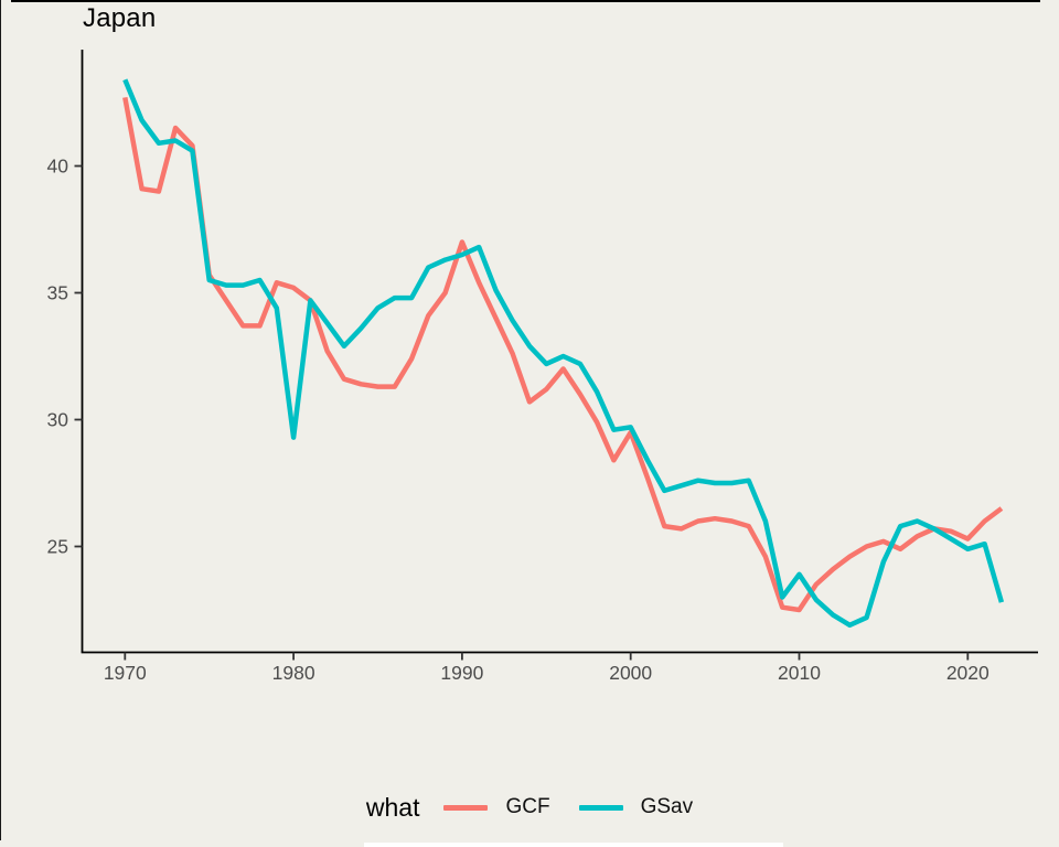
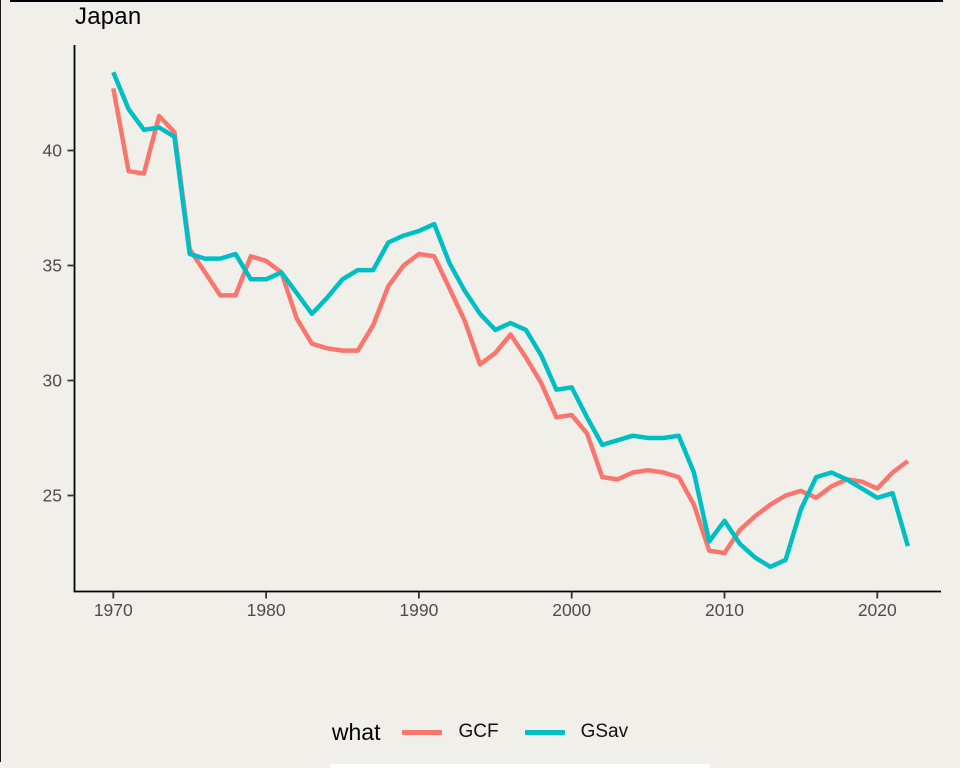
GSav/1980: 29.3 -> 34.4
GCF/1990: 37.0 -> 35.5
GCF/2000: 29.5 -> 28.5
